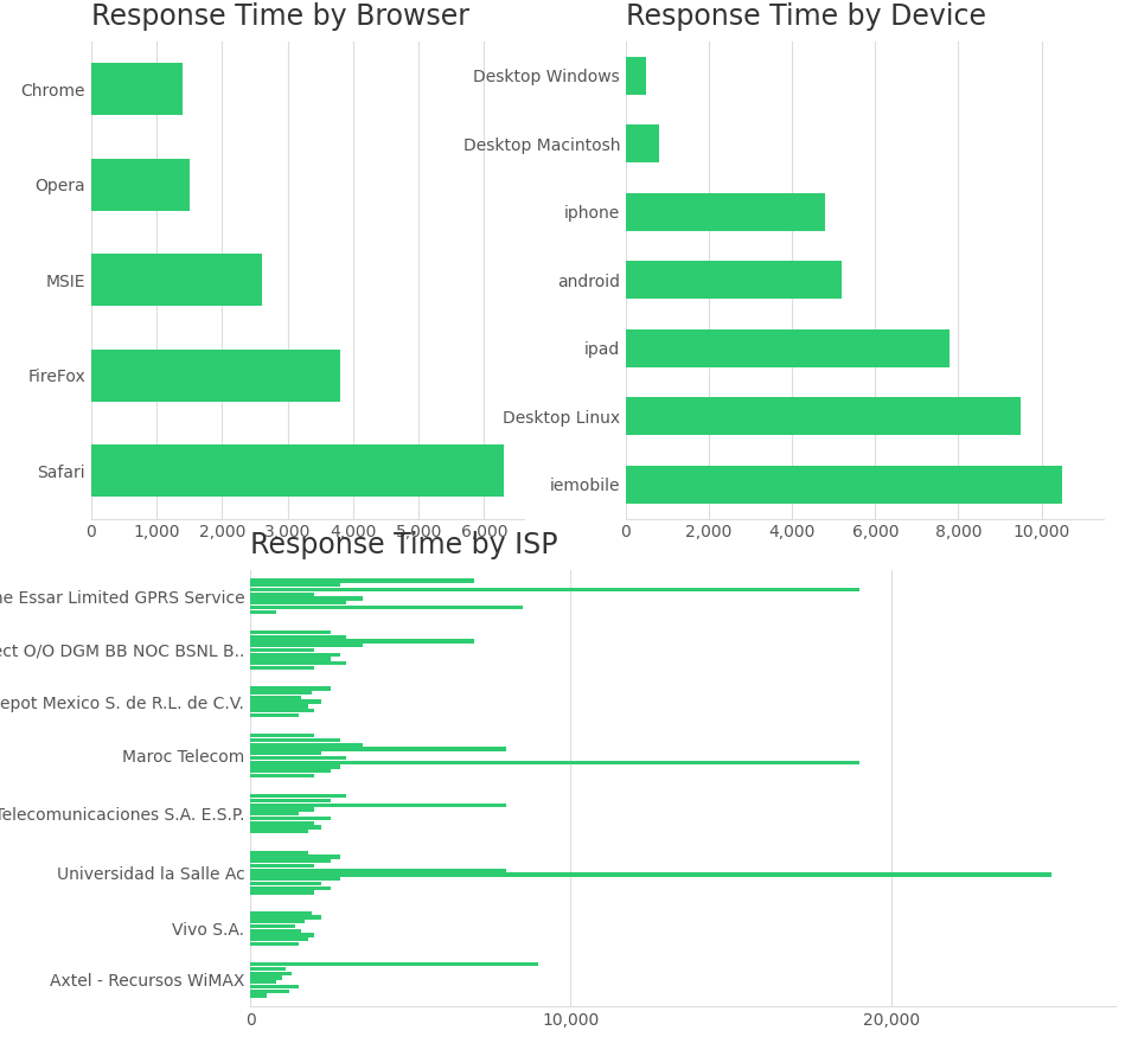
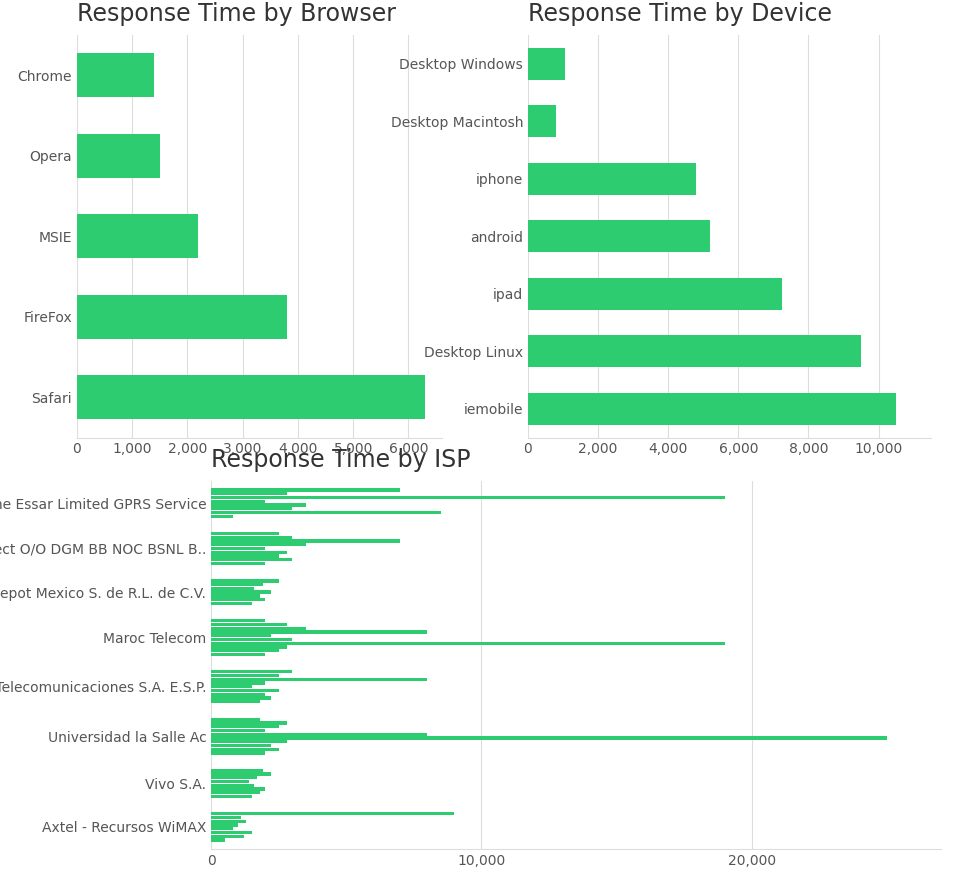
Response Time by Browser/MSIE: 2,600 -> 2,200
Response Time by Device/Desktop Windows: 480 -> 1,050
Response Time by Device/ipad: 7,800 -> 7,250
